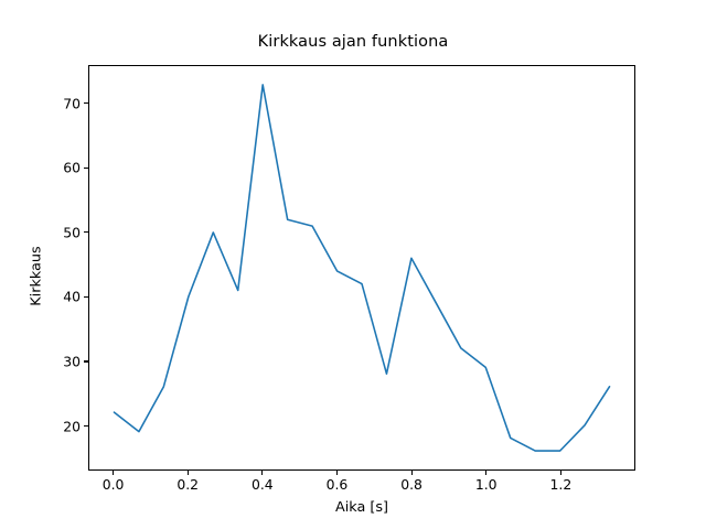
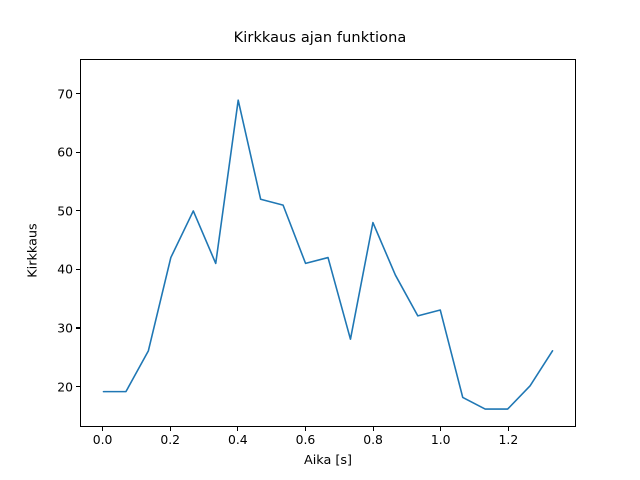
0.0: 22 -> 19
0.2: 40 -> 42
0.4: 73 -> 69
0.6: 44 -> 41
0.8: 46 -> 48
1.0: 29 -> 33
